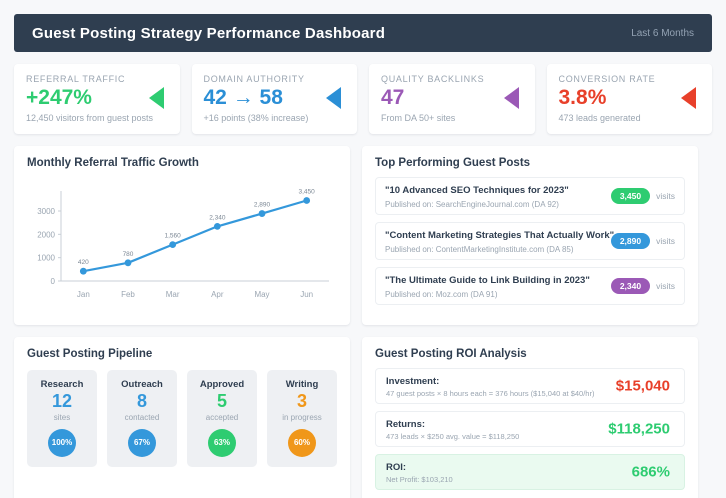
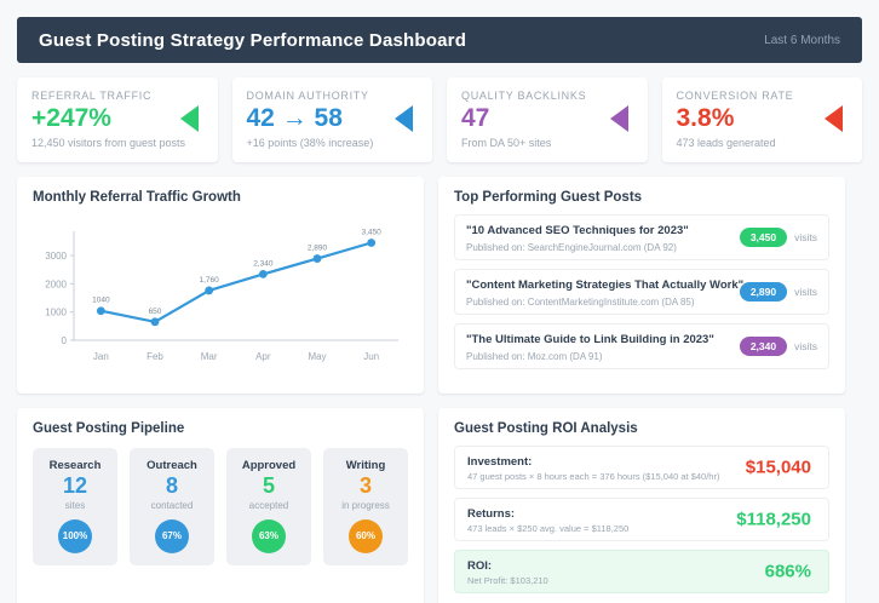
Jan: 420 -> 1040
Feb: 780 -> 650
Mar: 1,560 -> 1,760
